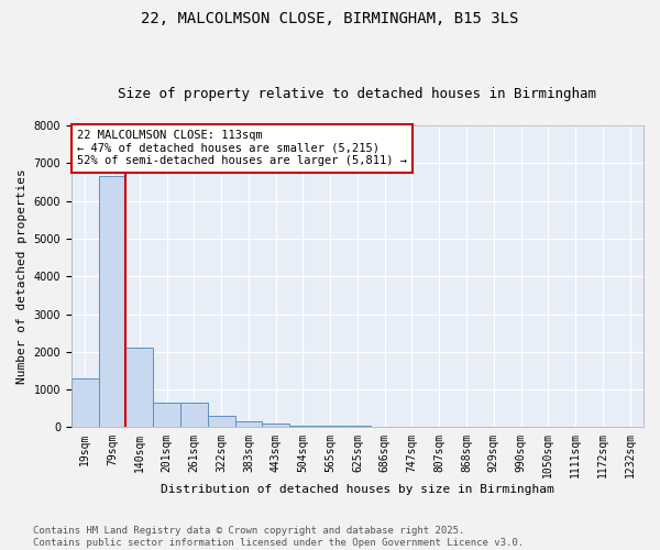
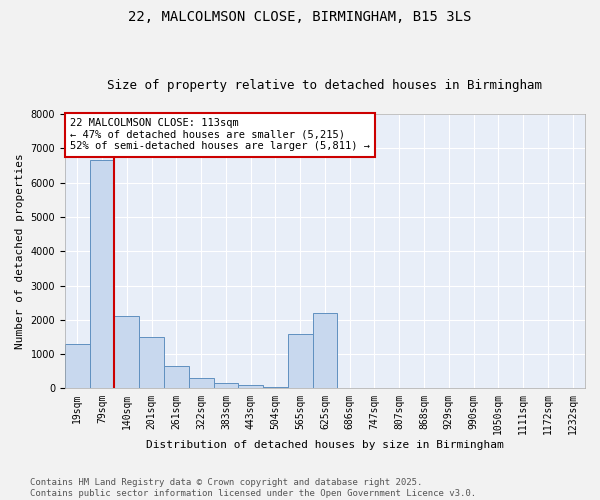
201sqm: 650 -> 1500
565sqm: 50 -> 1600
625sqm: 50 -> 2200
